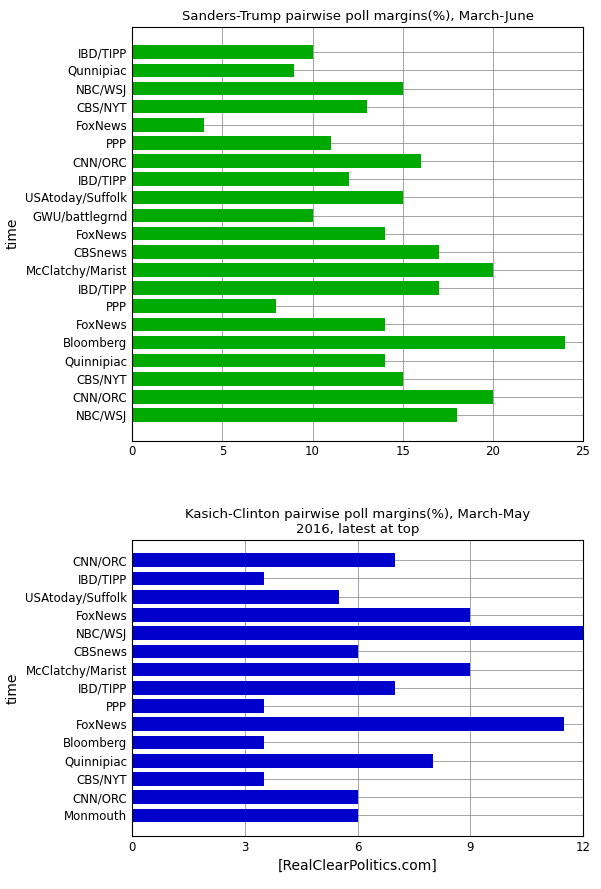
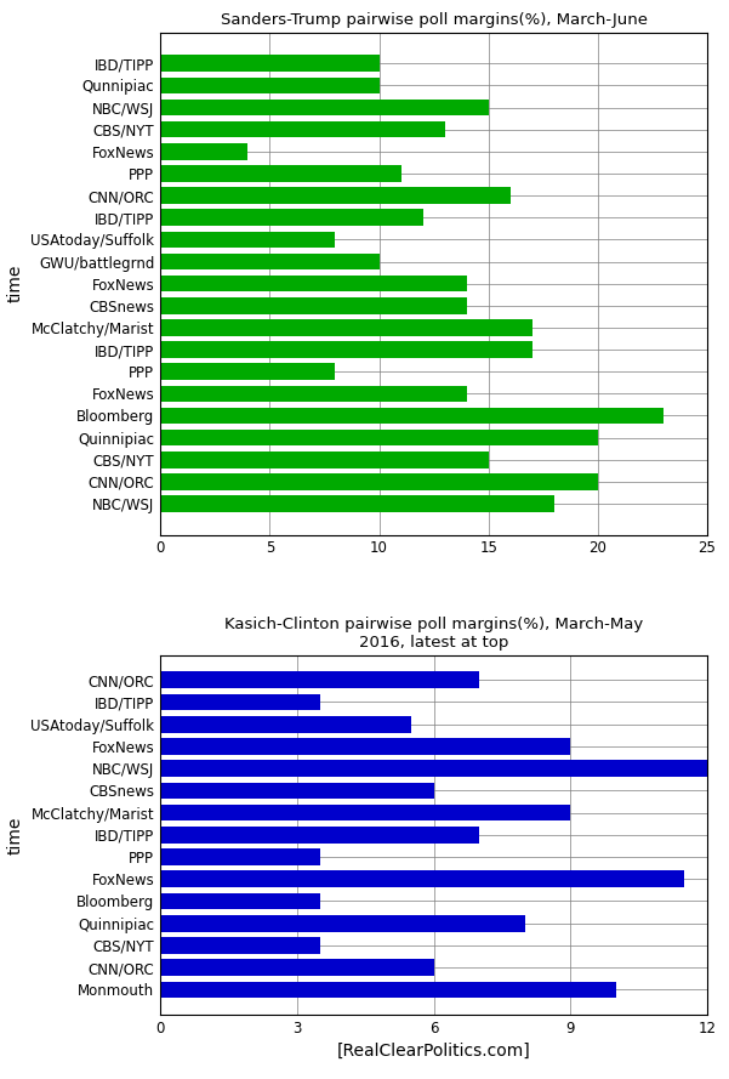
Sanders-Trump pairwise poll margins(%), March-June/Qunnipiac: 9 -> 10
Sanders-Trump pairwise poll margins(%), March-June/USAtoday/Suffolk: 15 -> 8
Sanders-Trump pairwise poll margins(%), March-June/CBSnews: 17 -> 14
Sanders-Trump pairwise poll margins(%), March-June/McClatchy/Marist: 20 -> 17
Sanders-Trump pairwise poll margins(%), March-June/Bloomberg: 24 -> 23
Sanders-Trump pairwise poll margins(%), March-June/Quinnipiac: 14 -> 20
Monmouth: 6.0 -> 10.0
